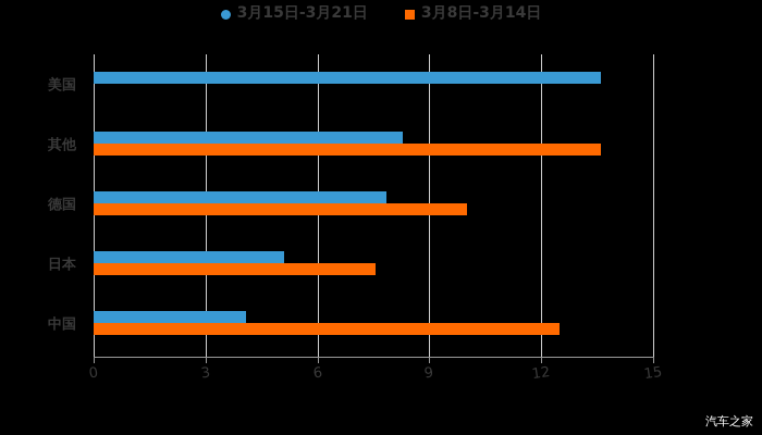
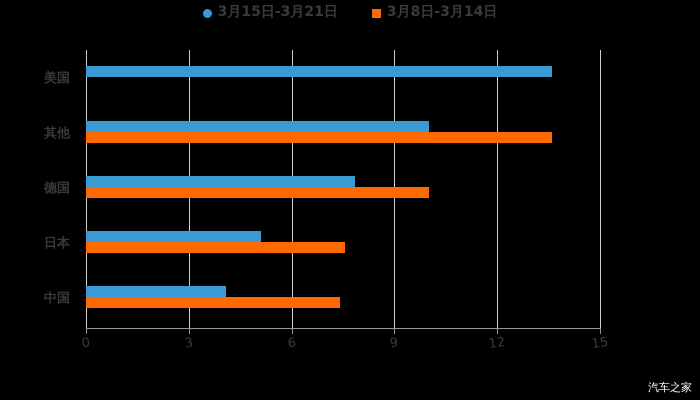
3月15日-3月21日/其他: 8.3 -> 10.0
3月8日-3月14日/中国: 12.5 -> 7.4
